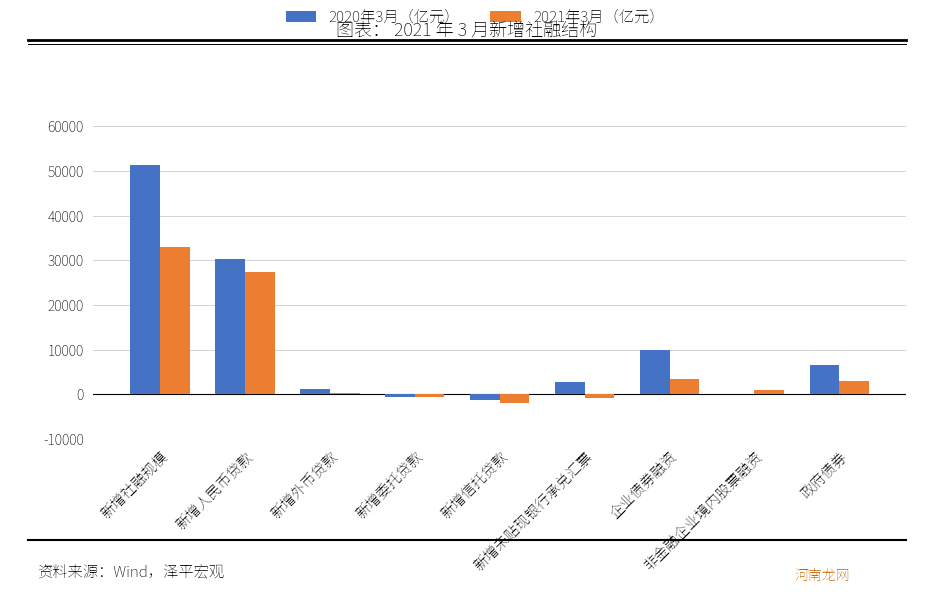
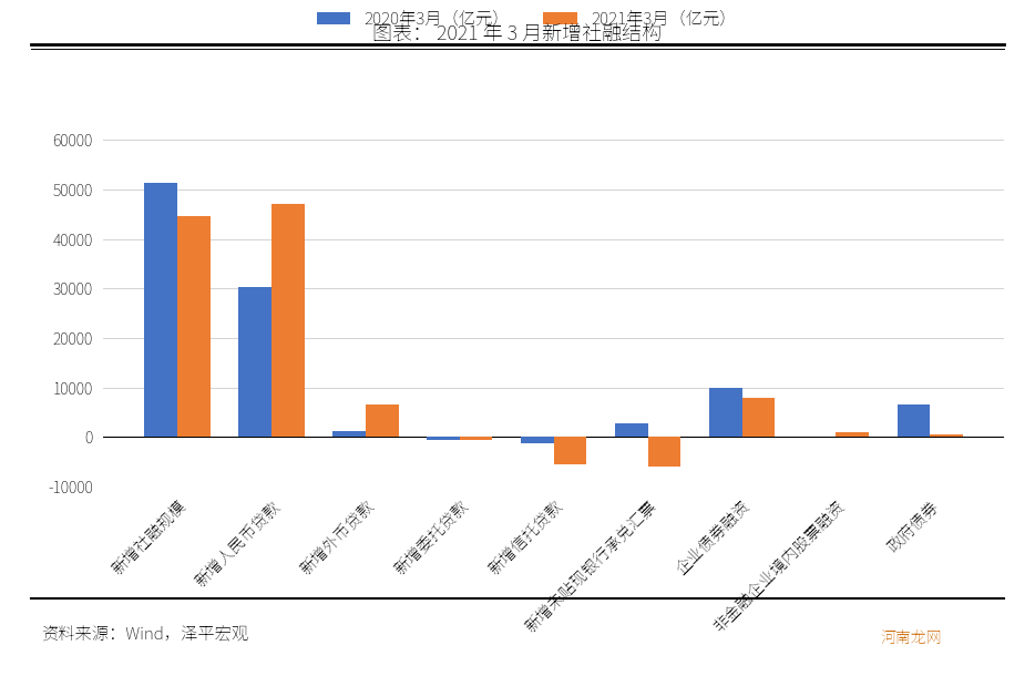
2021年3月（亿元）/新增社融规模: 33000 -> 44500
2021年3月（亿元）/新增人民币贷款: 27300 -> 47000
2021年3月（亿元）/新增外币贷款: 400 -> 6500
2021年3月（亿元）/新增信托贷款: -1800 -> -5500
2021年3月（亿元）/新增未贴现银行承兑汇票: -900 -> -6000
2021年3月（亿元）/企业债券融资: 3500 -> 8000
2021年3月（亿元）/政府债券: 3000 -> 500
